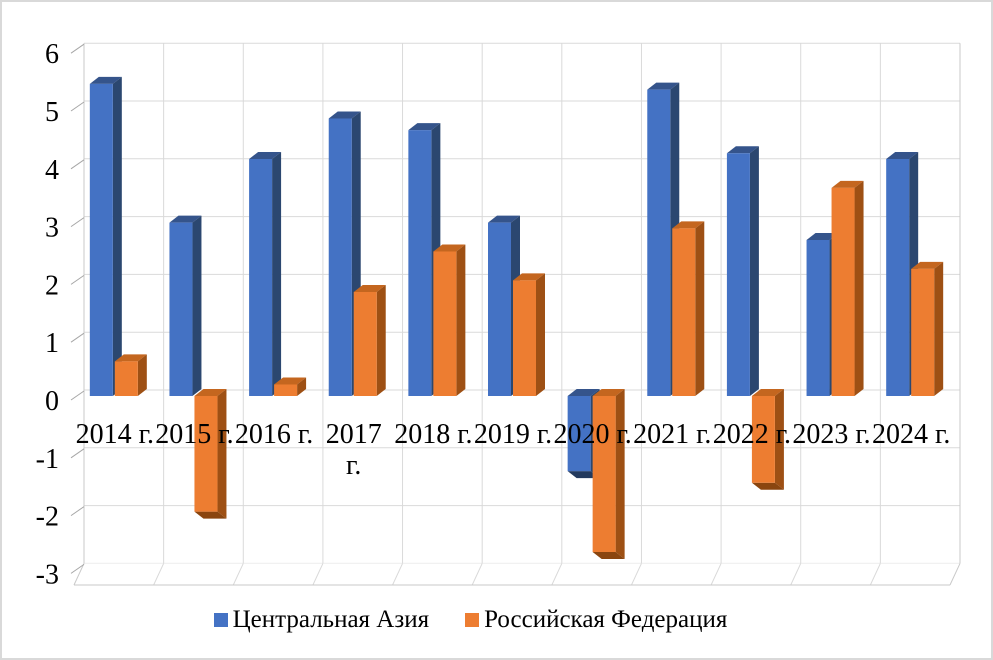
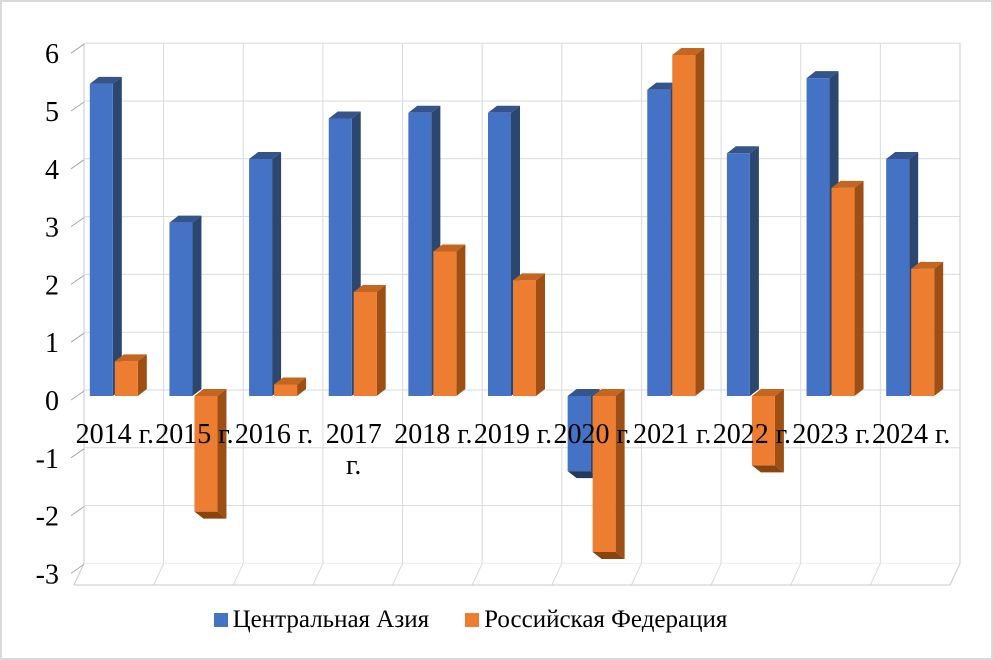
Центральная Азия/2018 г.: 4.6 -> 4.9
Центральная Азия/2019 г.: 3.0 -> 4.9
Российская Федерация/2021 г.: 2.9 -> 5.9
Российская Федерация/2022 г.: -1.5 -> -1.2
Центральная Азия/2023 г.: 2.7 -> 5.5
